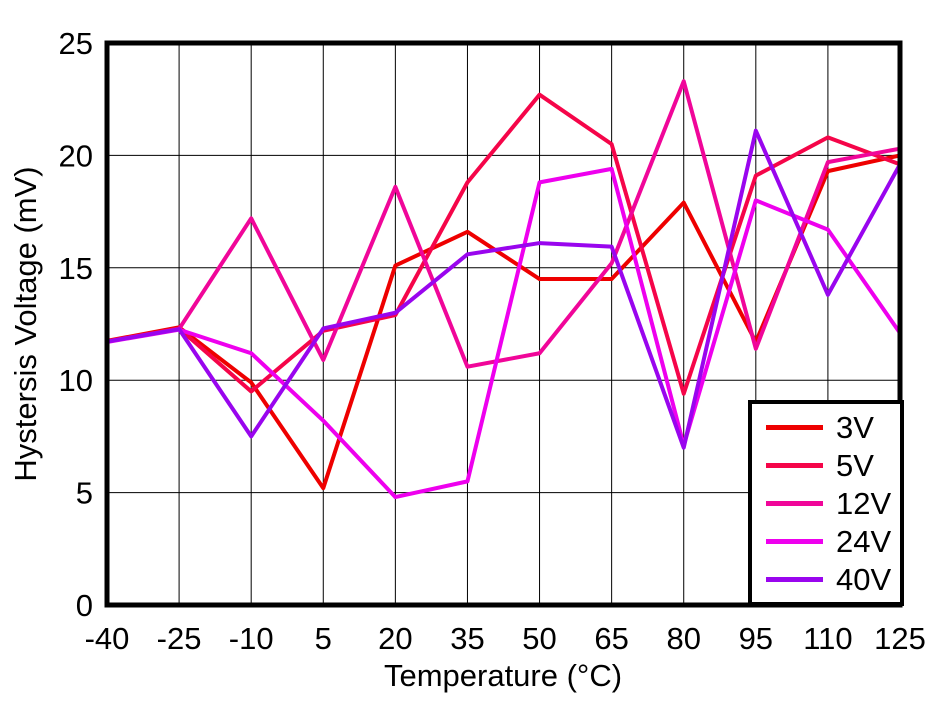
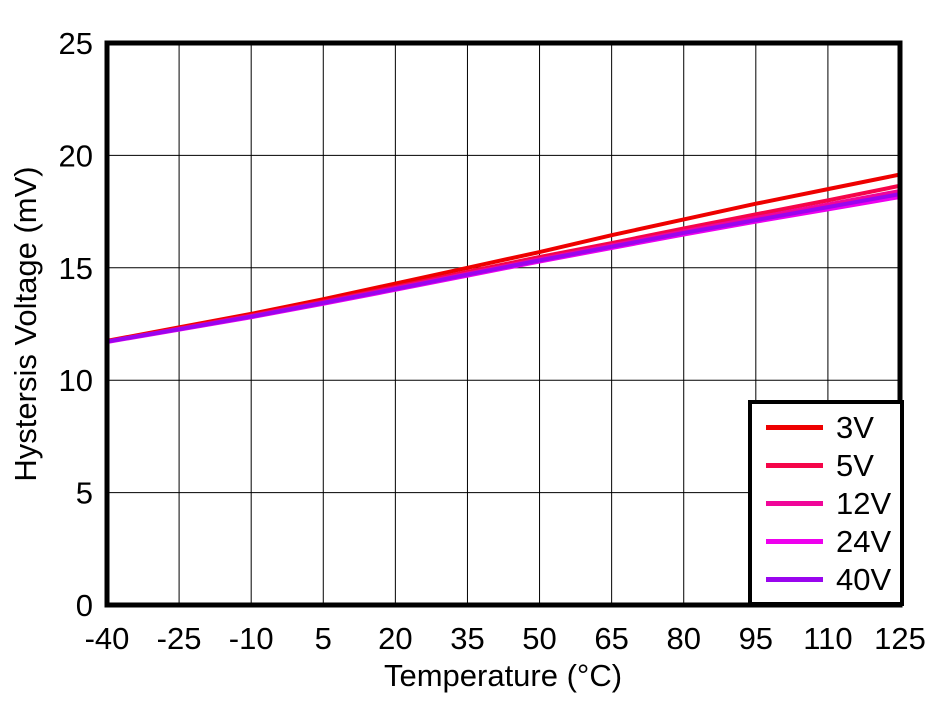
3V/-10: 9.9 -> 12.9
5V/-10: 9.5 -> 12.9
12V/-10: 17.2 -> 12.8
24V/-10: 11.2 -> 12.8
40V/-10: 7.5 -> 12.8
3V/5: 5.2 -> 13.6
5V/5: 12.2 -> 13.5
12V/5: 10.9 -> 13.5
24V/5: 8.2 -> 13.4
40V/5: 12.3 -> 13.4
3V/20: 15.1 -> 14.3
5V/20: 12.9 -> 14.2
12V/20: 18.6 -> 14.1
24V/20: 4.8 -> 14.0
40V/20: 13.0 -> 14.1
3V/35: 16.6 -> 15.0
5V/35: 18.8 -> 14.8
12V/35: 10.6 -> 14.7
24V/35: 5.5 -> 14.7
40V/35: 15.6 -> 14.7
3V/50: 14.5 -> 15.7
5V/50: 22.7 -> 15.5
12V/50: 11.2 -> 15.4
24V/50: 18.8 -> 15.3
40V/50: 16.1 -> 15.3
3V/65: 14.5 -> 16.4
5V/65: 20.5 -> 16.1
12V/65: 15.2 -> 16.0
24V/65: 19.4 -> 15.9
3V/80: 17.9 -> 17.1
5V/80: 9.4 -> 16.8
12V/80: 23.3 -> 16.6
24V/80: 7.1 -> 16.5
40V/80: 7.0 -> 16.6
3V/95: 11.7 -> 17.9
5V/95: 19.1 -> 17.4
12V/95: 11.4 -> 17.2
24V/95: 18.0 -> 17.1
40V/95: 21.1 -> 17.1
3V/110: 19.3 -> 18.5
5V/110: 20.8 -> 18.0
12V/110: 19.7 -> 17.8
24V/110: 16.7 -> 17.6
40V/110: 13.8 -> 17.7
3V/125: 20.0 -> 19.1
5V/125: 19.6 -> 18.6
12V/125: 20.3 -> 18.4
24V/125: 12.1 -> 18.1
40V/125: 19.6 -> 18.3
